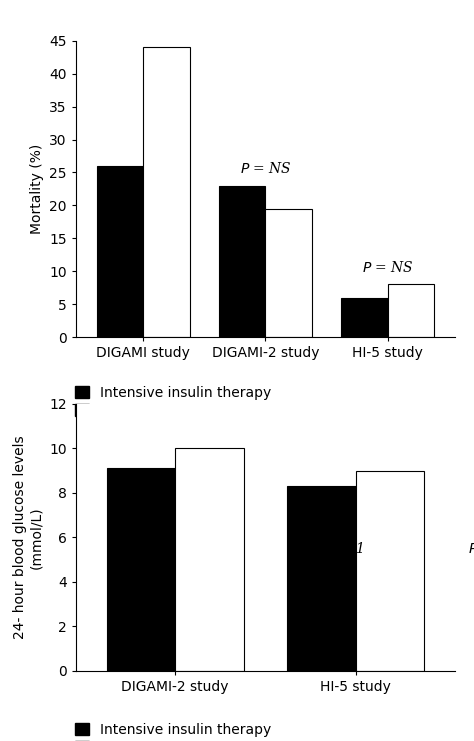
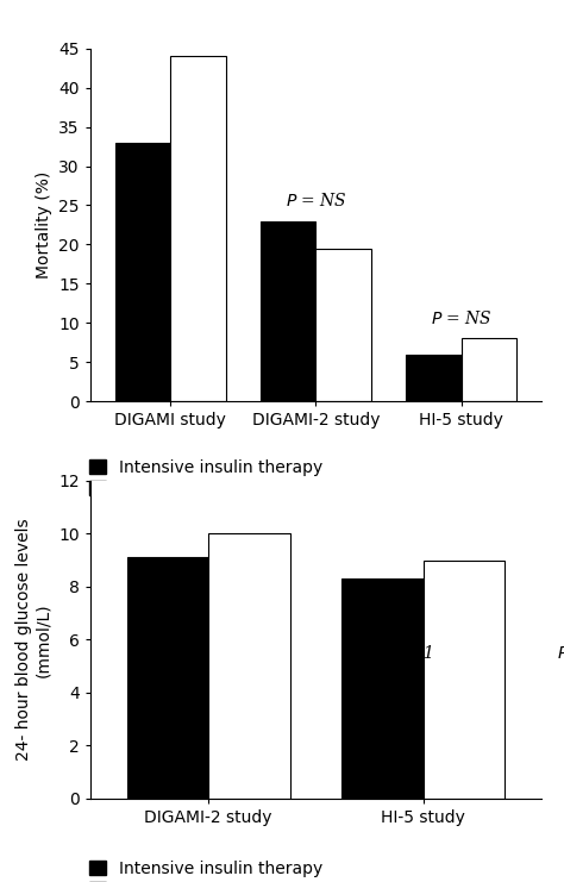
Intensive insulin therapy/DIGAMI study: 26 -> 33
